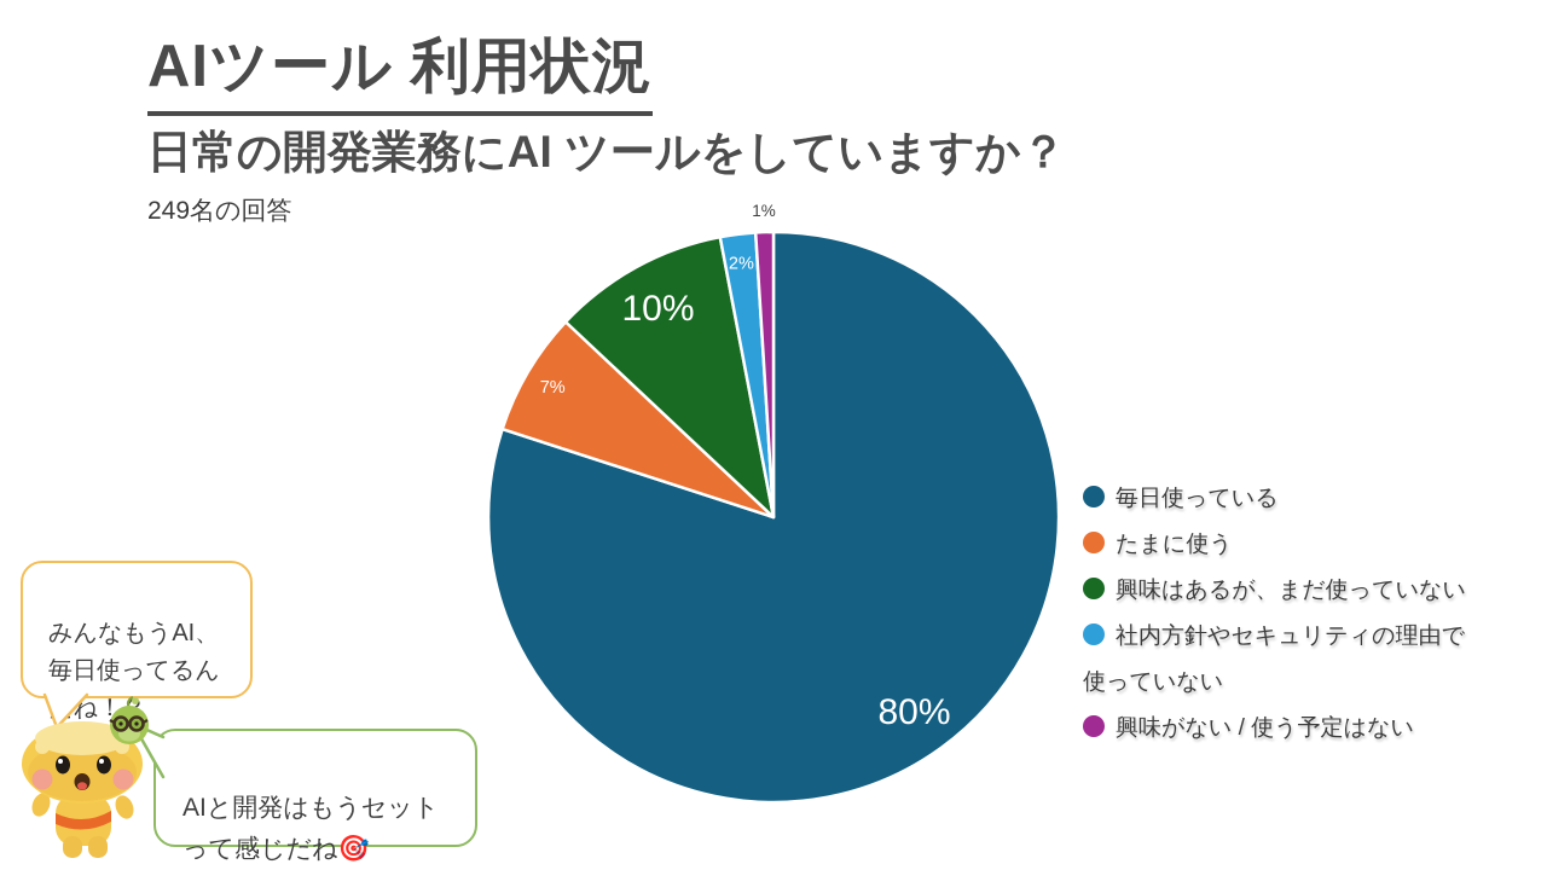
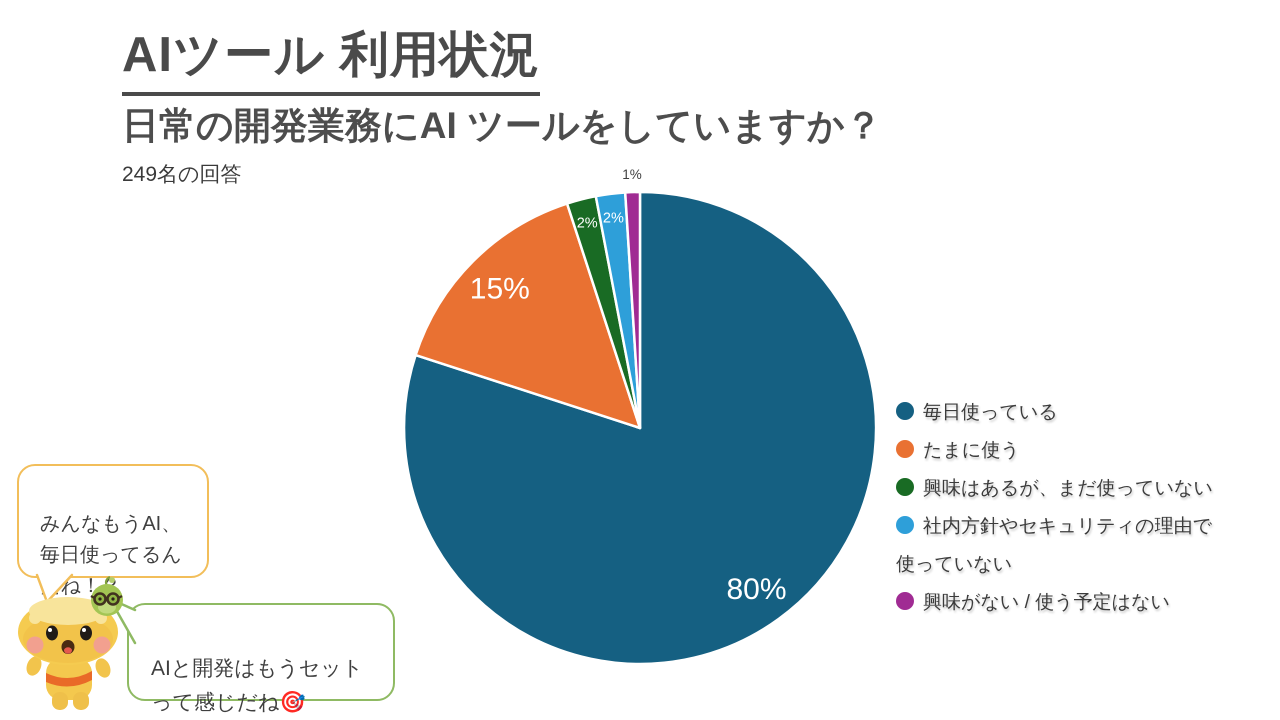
たまに使う: 7% -> 15%
興味はあるが、まだ使っていない: 10% -> 2%
